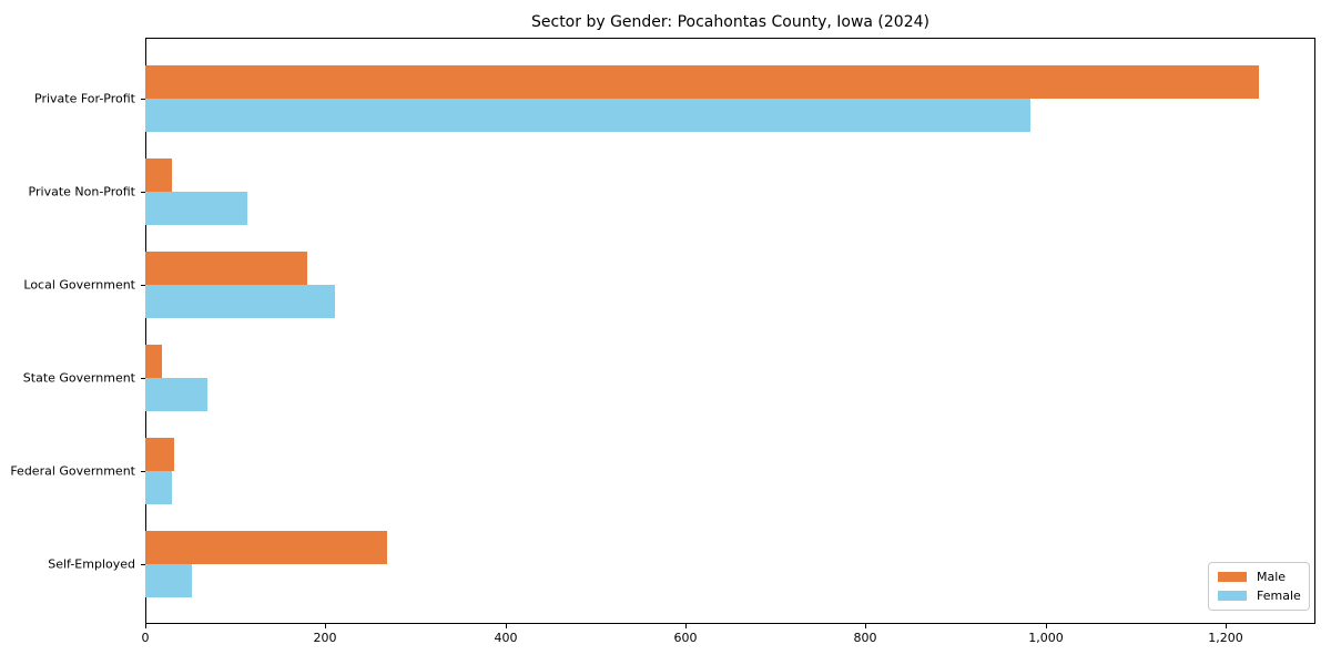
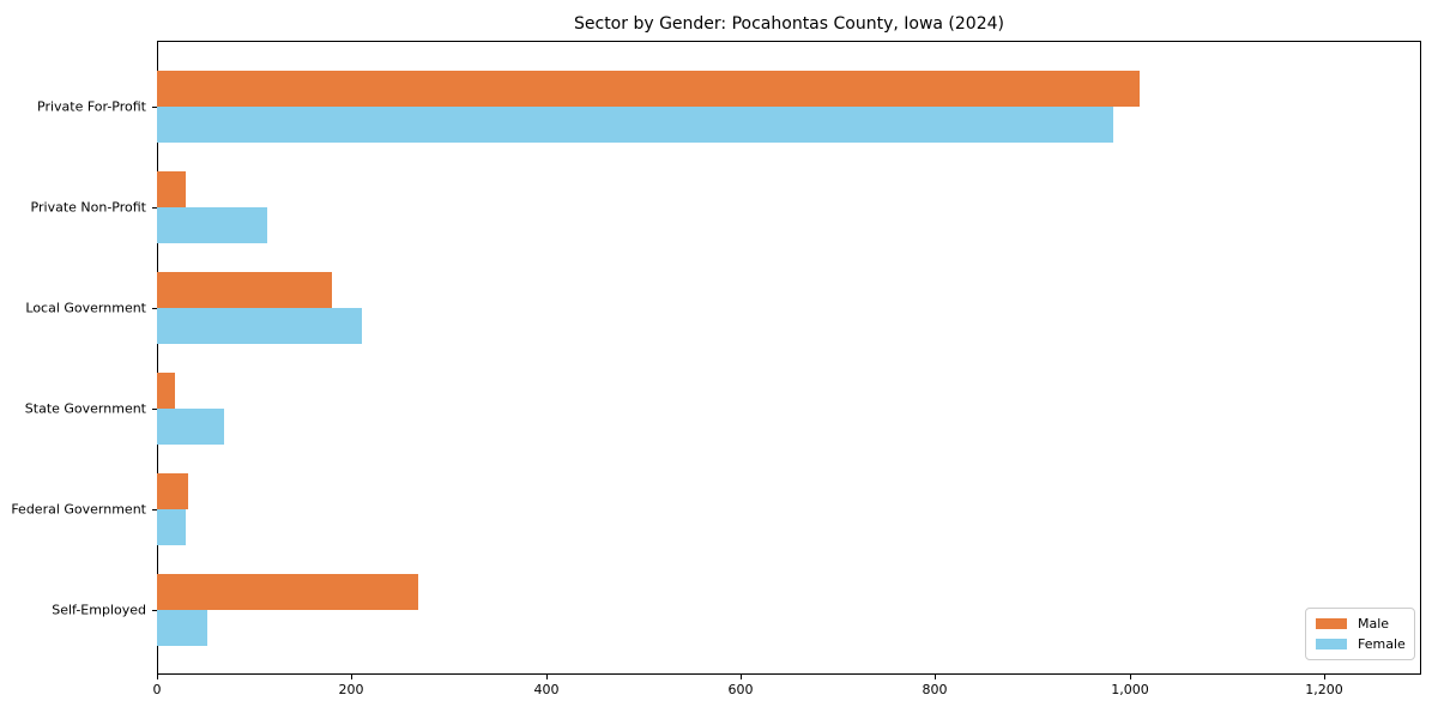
Male/Private For-Profit: 1240 -> 1010
